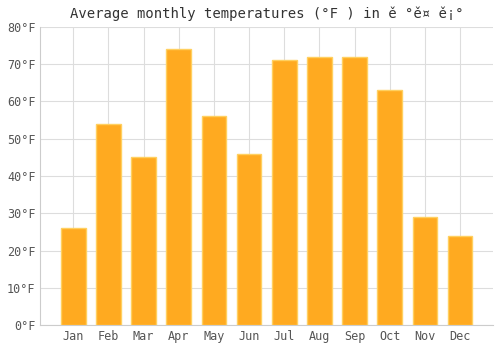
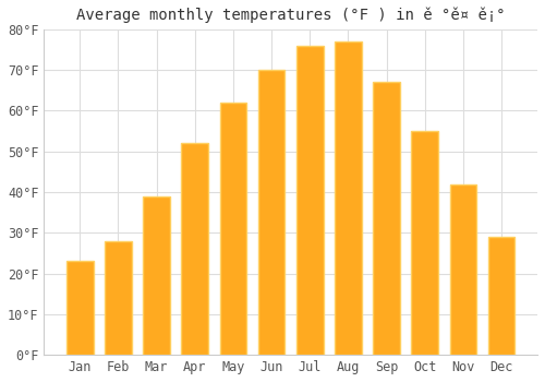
Jan: 26°F -> 23°F
Feb: 54°F -> 28°F
Mar: 45°F -> 39°F
Apr: 74°F -> 52°F
May: 56°F -> 62°F
Jun: 46°F -> 70°F
Jul: 71°F -> 76°F
Aug: 72°F -> 77°F
Sep: 72°F -> 67°F
Oct: 63°F -> 55°F
Nov: 29°F -> 42°F
Dec: 24°F -> 29°F
